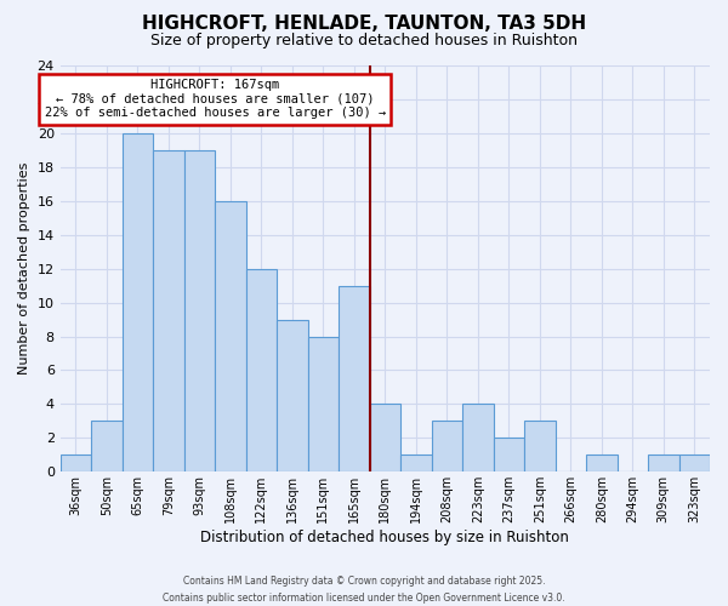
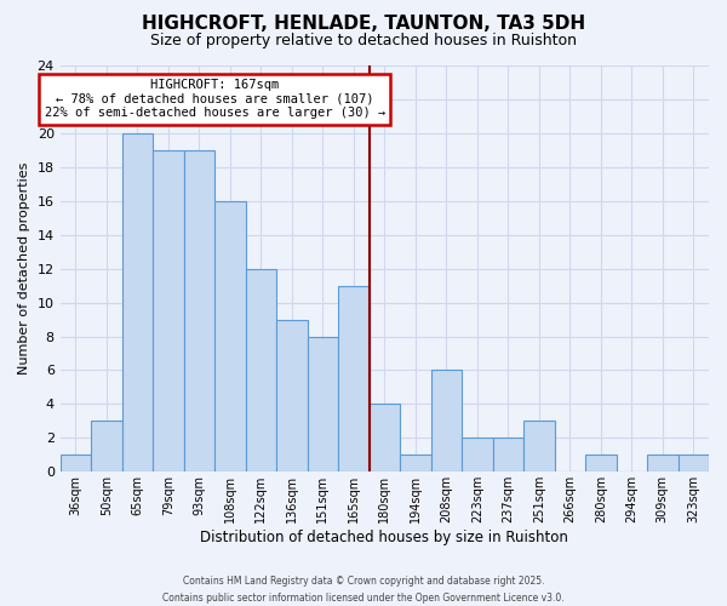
208sqm: 3 -> 6
223sqm: 4 -> 2
